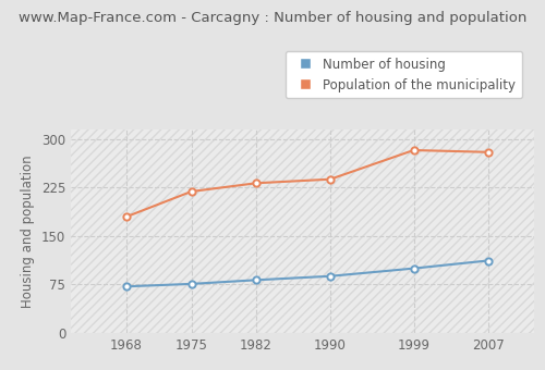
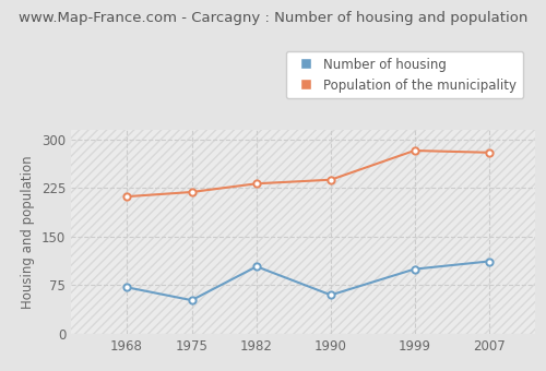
Population of the municipality/1968: 180 -> 212
Number of housing/1975: 76 -> 52
Number of housing/1982: 82 -> 104
Number of housing/1990: 88 -> 60
